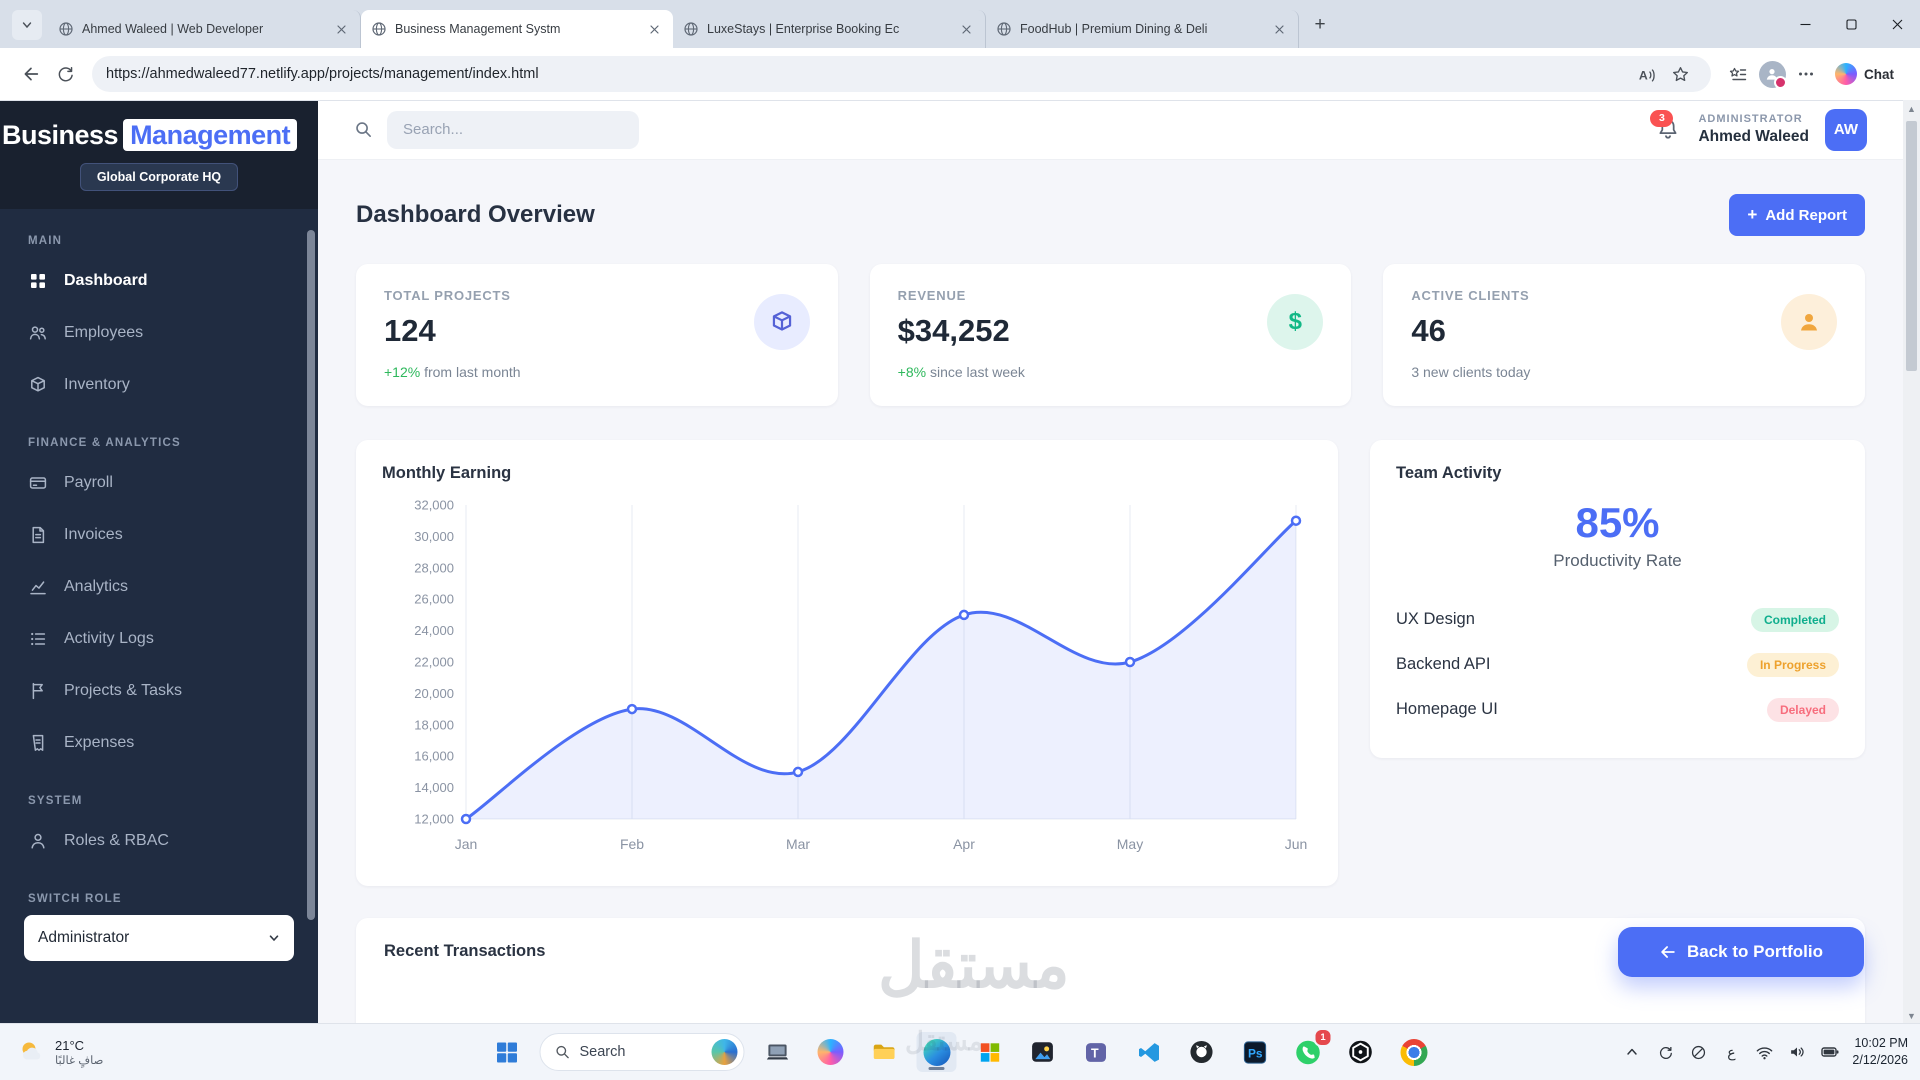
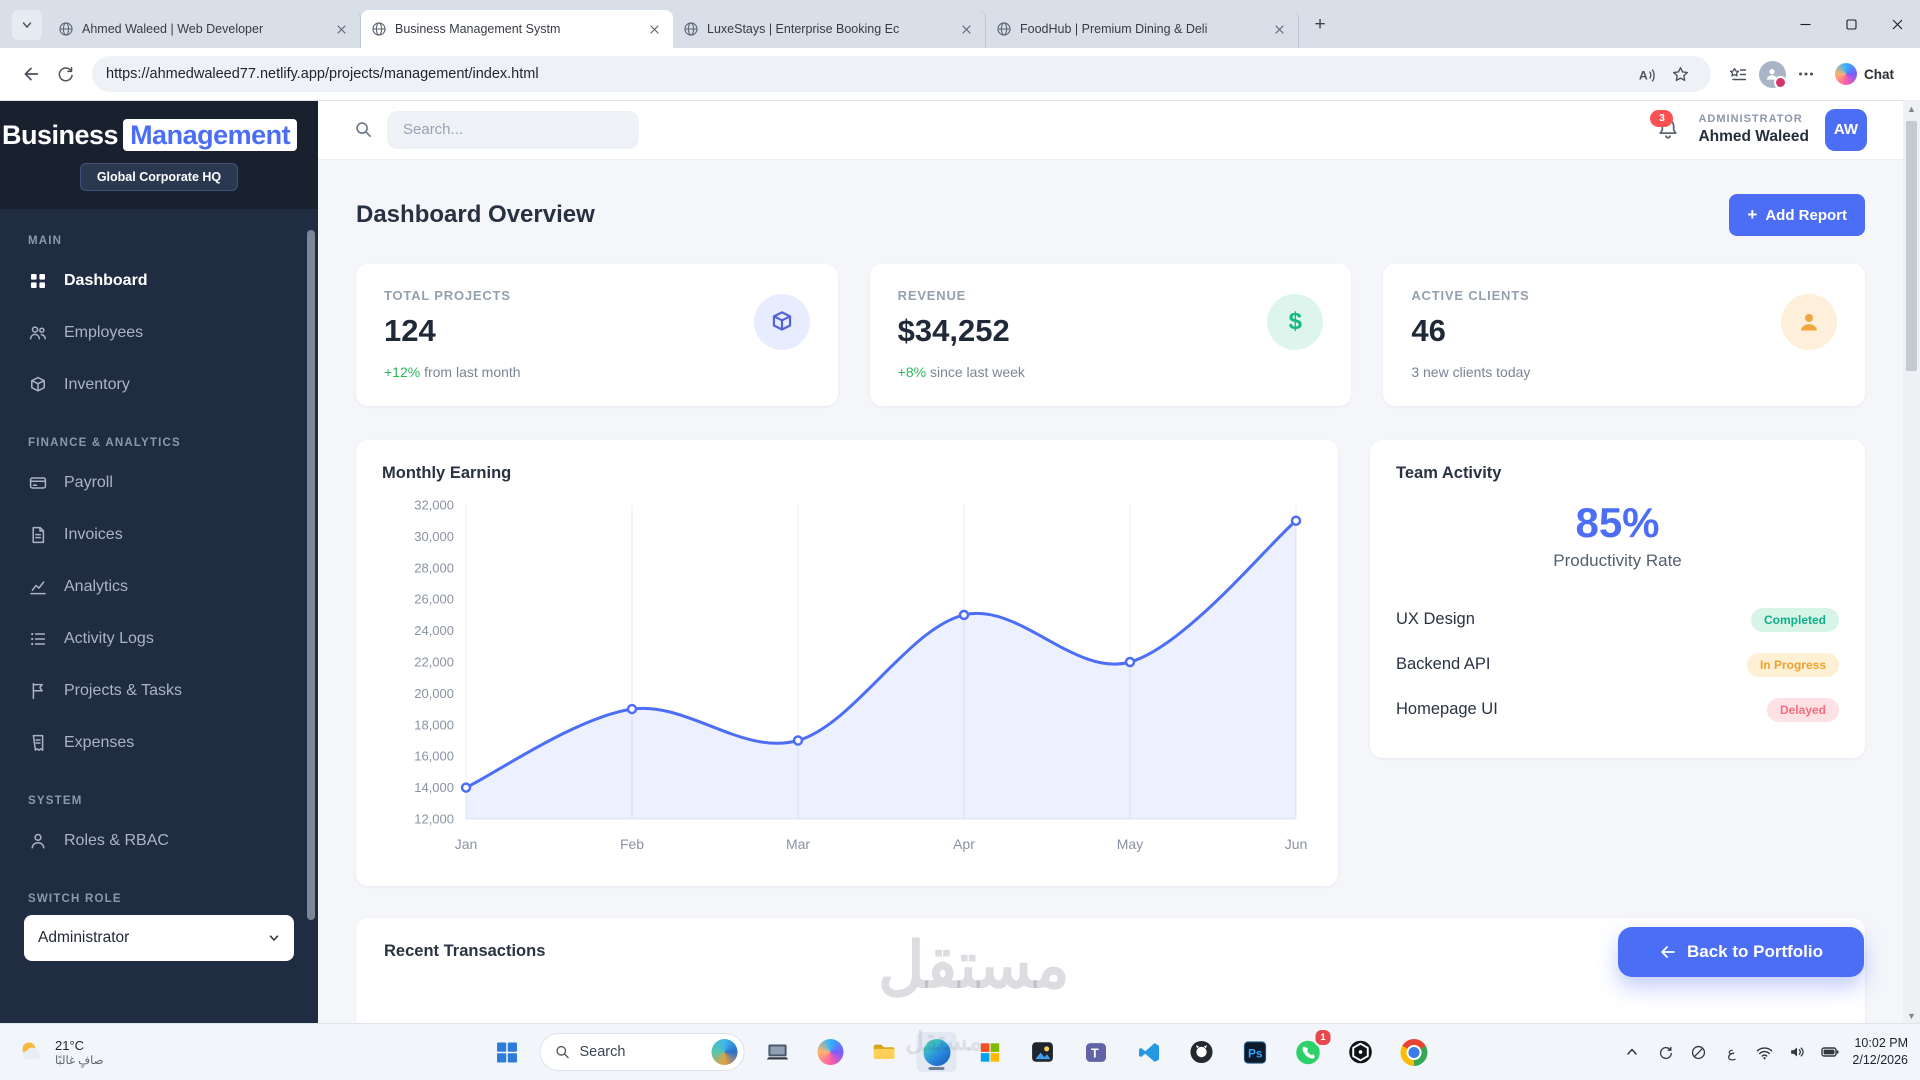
Jan: 12000 -> 14000
Mar: 15000 -> 17000
